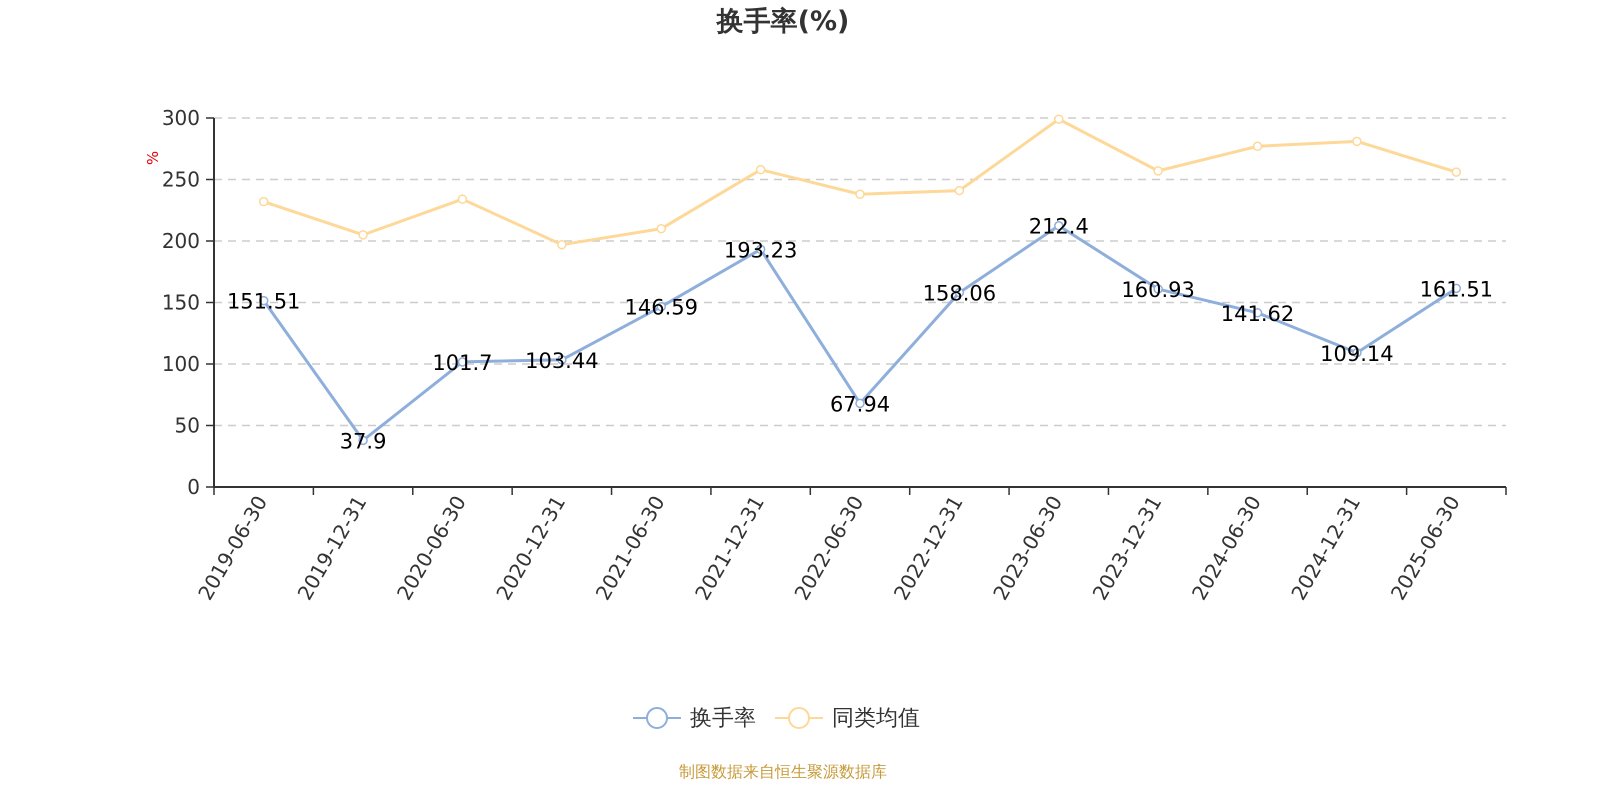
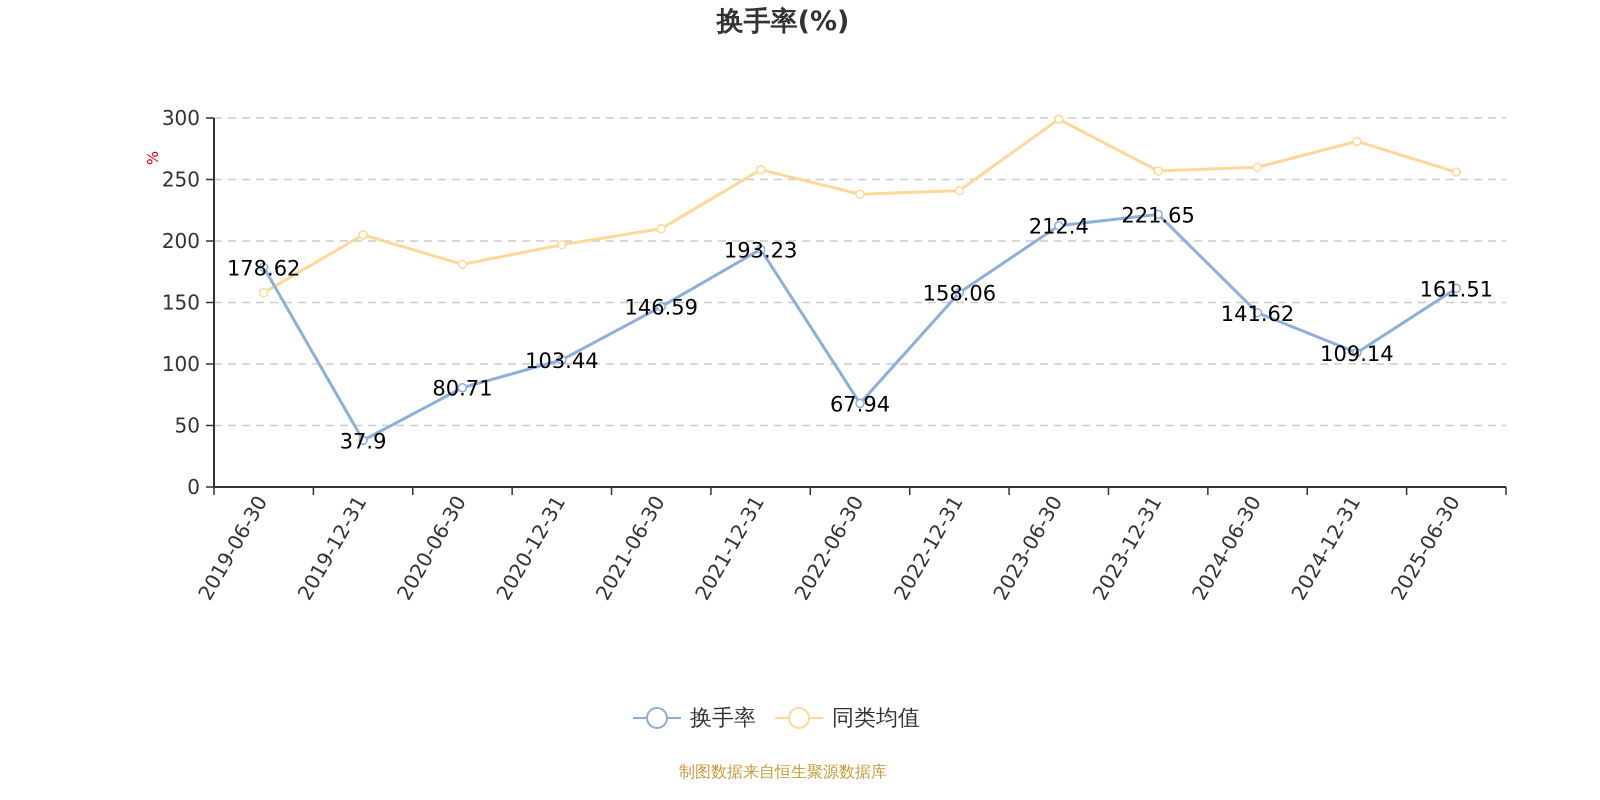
换手率/2019-06-30: 151.51 -> 178.62
同类均值/2019-06-30: 232 -> 158
换手率/2020-06-30: 101.7 -> 80.71
同类均值/2020-06-30: 234 -> 181
换手率/2023-12-31: 160.93 -> 221.65
同类均值/2024-06-30: 277 -> 260
